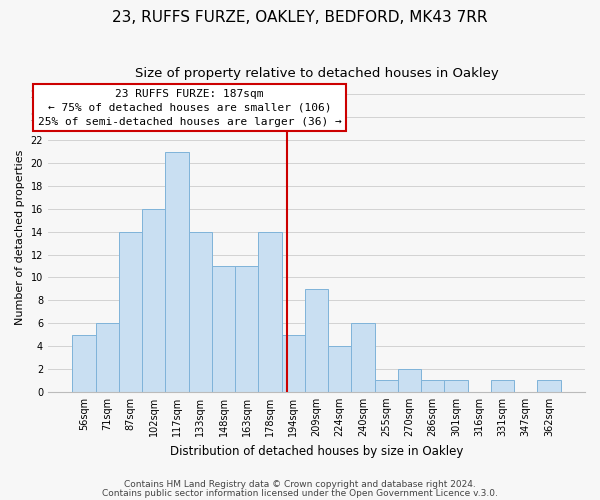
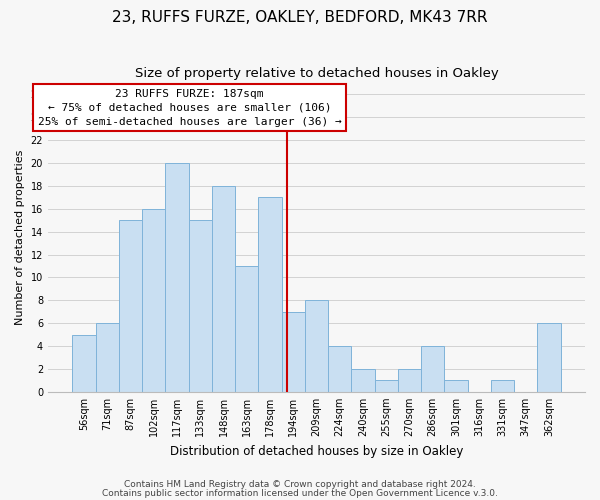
87sqm: 14 -> 15
117sqm: 21 -> 20
133sqm: 14 -> 15
148sqm: 11 -> 18
178sqm: 14 -> 17
194sqm: 5 -> 7
209sqm: 9 -> 8
240sqm: 6 -> 2
286sqm: 1 -> 4
362sqm: 1 -> 6
